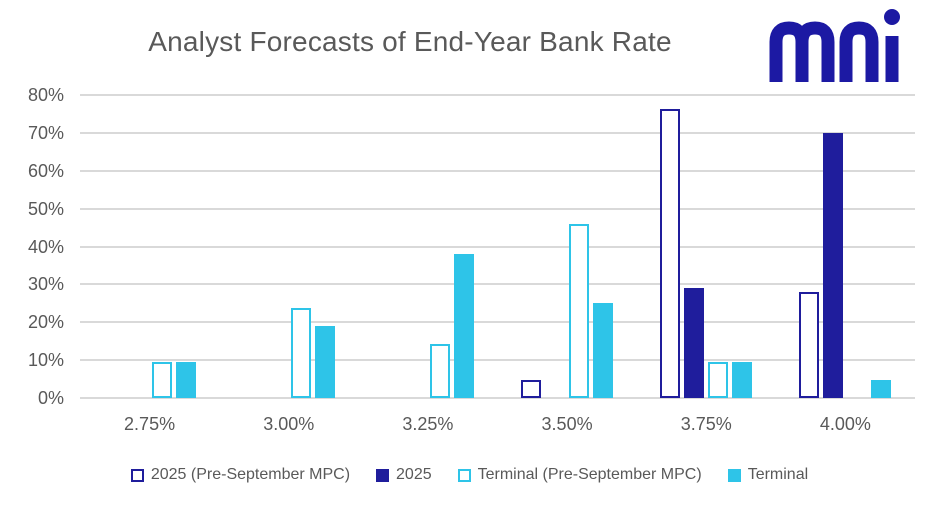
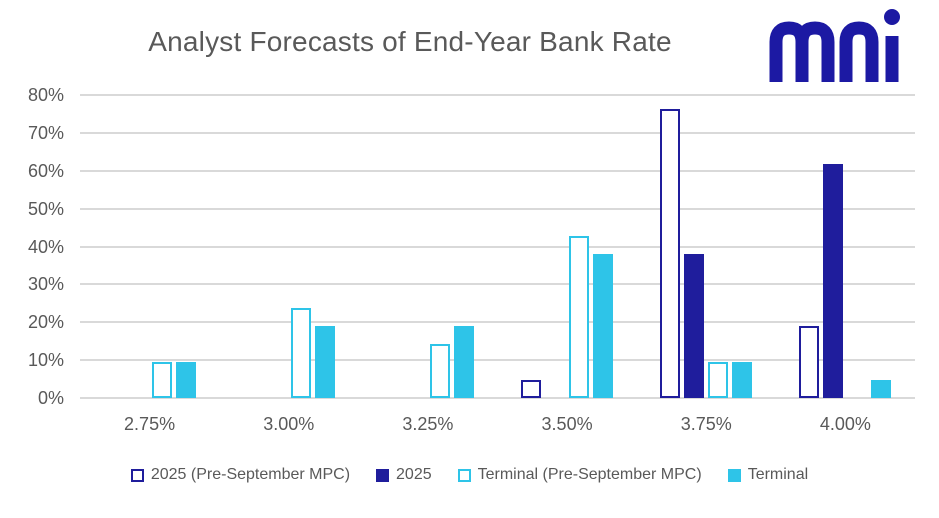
Terminal/3.25%: 38% -> 19%
Terminal (Pre-September MPC)/3.50%: 46% -> 43%
Terminal/3.50%: 25% -> 38%
2025/3.75%: 29% -> 38%
2025 (Pre-September MPC)/4.00%: 28% -> 19%
2025/4.00%: 70% -> 62%
